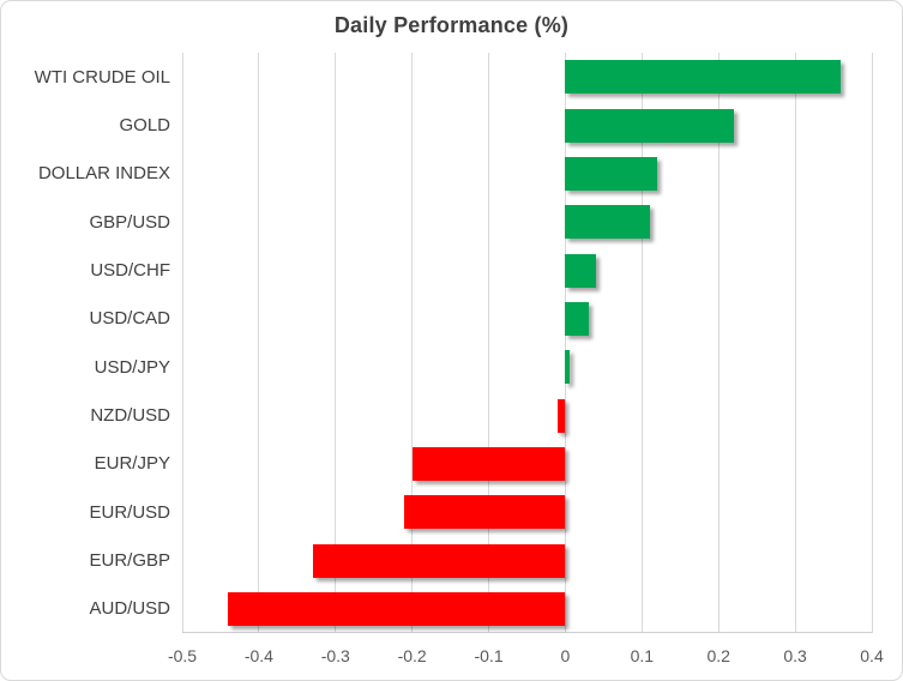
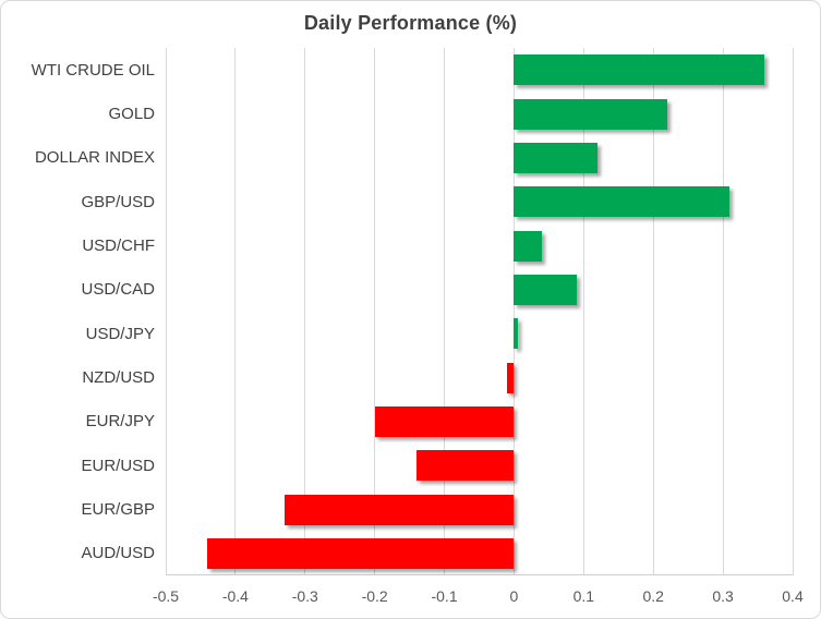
GBP/USD: 0.11 -> 0.31
USD/CAD: 0.03 -> 0.09
EUR/USD: -0.21 -> -0.14
